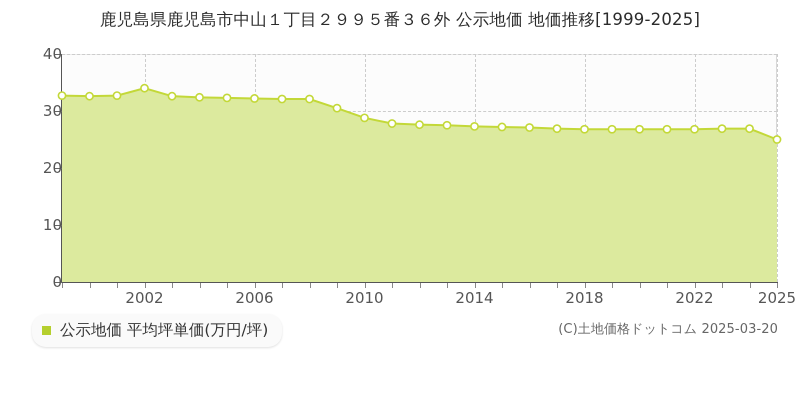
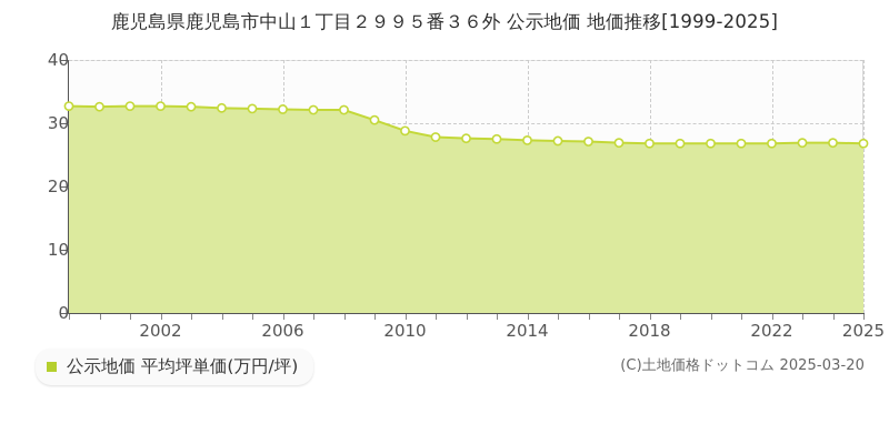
2002: 34 -> 33
2025: 25 -> 27
